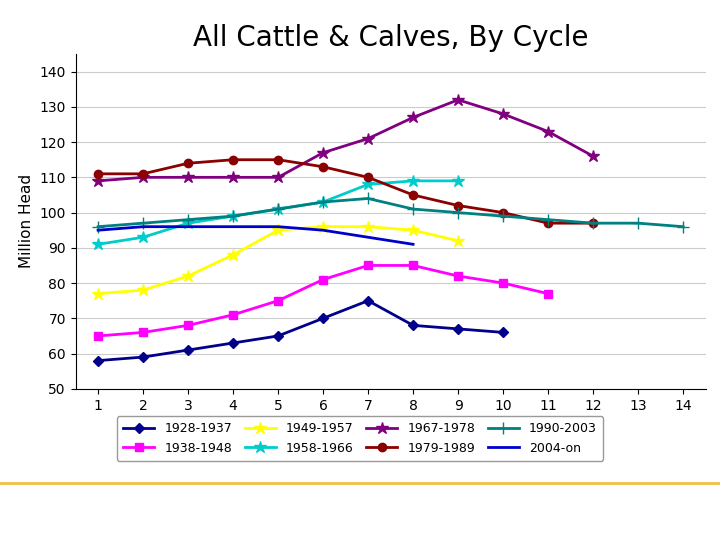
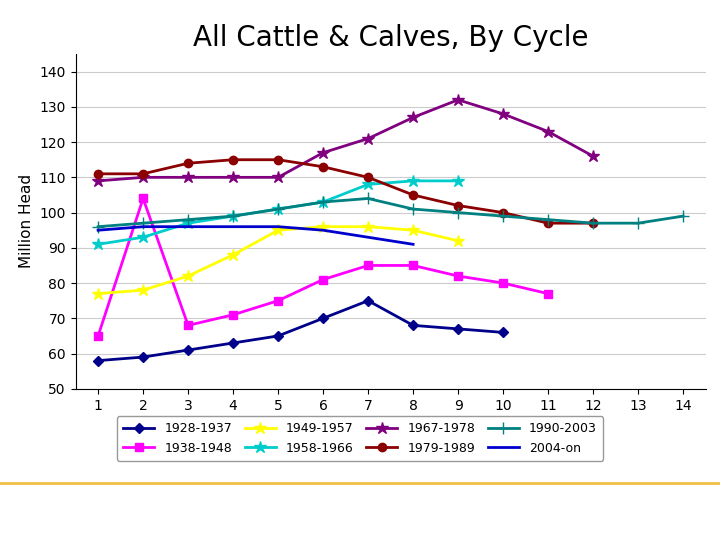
1938-1948/2: 66 -> 104
1990-2003/14: 96 -> 99
